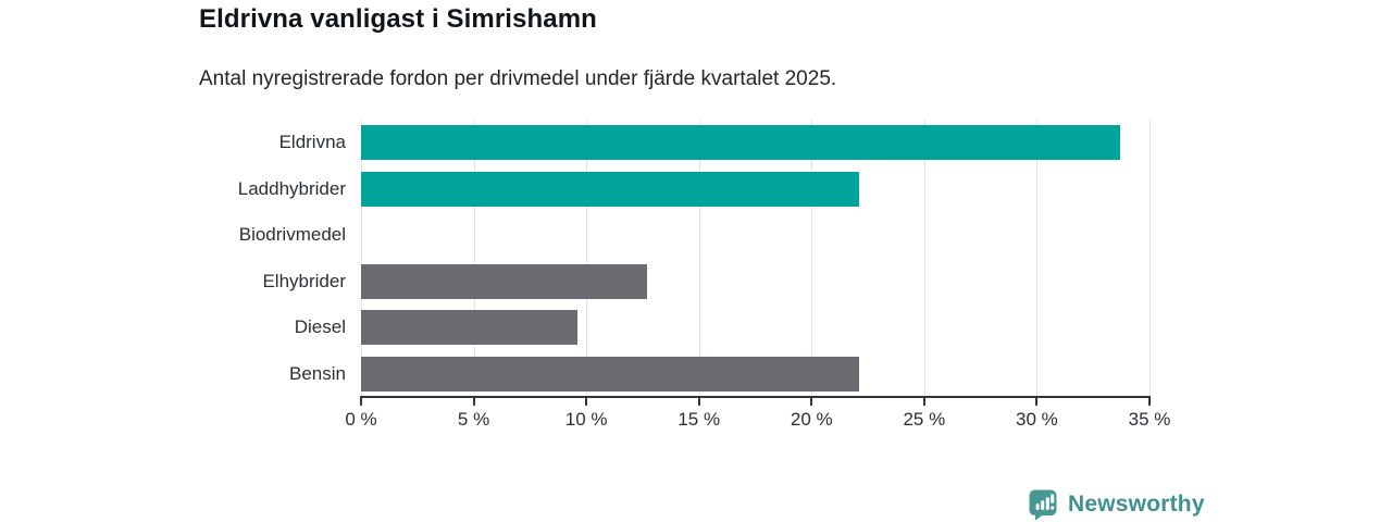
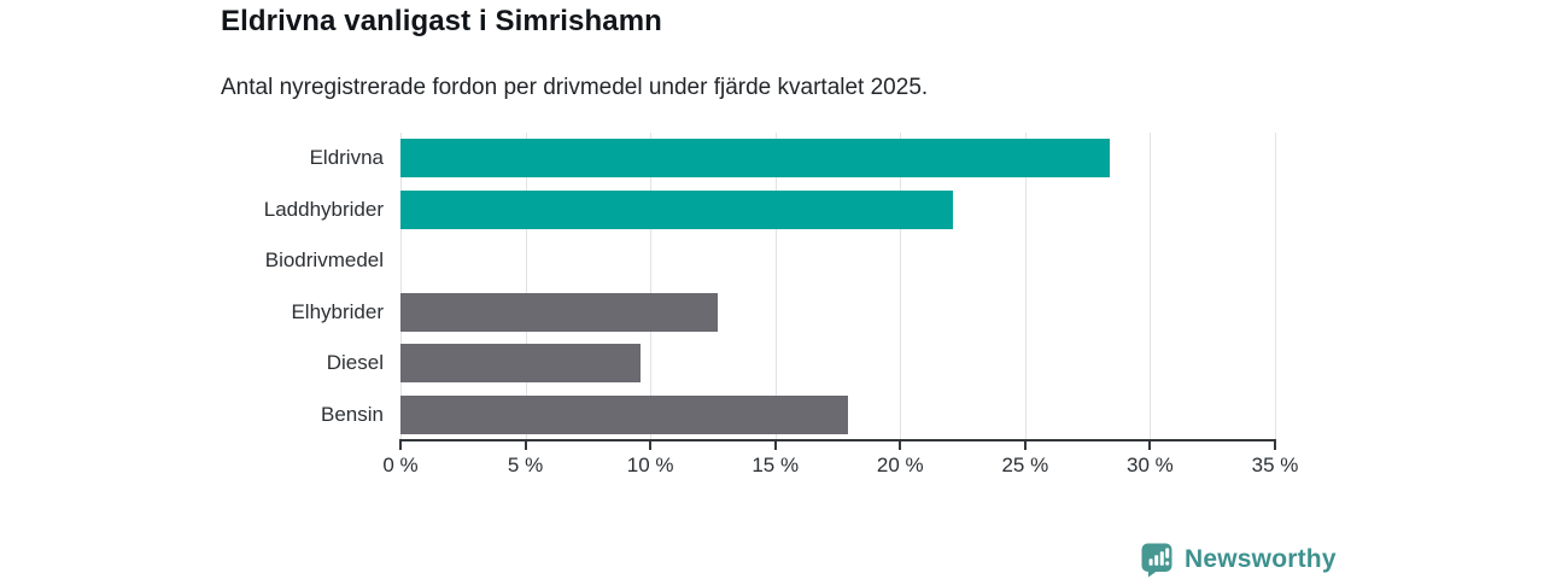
Eldrivna: 33.7% -> 28.4%
Bensin: 22.1% -> 17.9%
